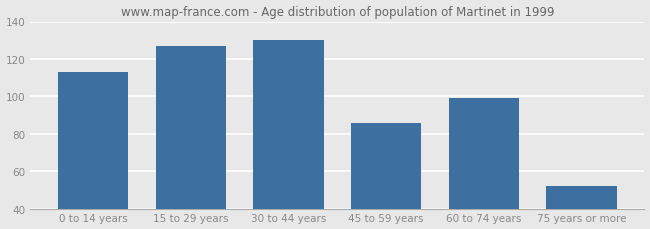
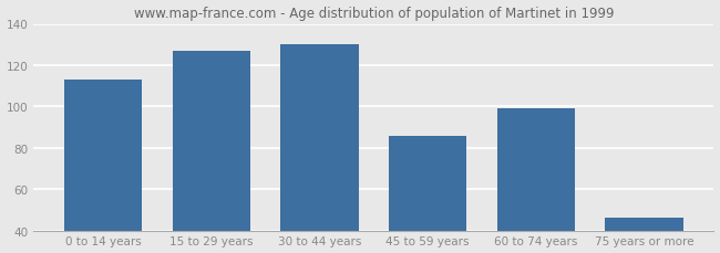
75 years or more: 52 -> 46
